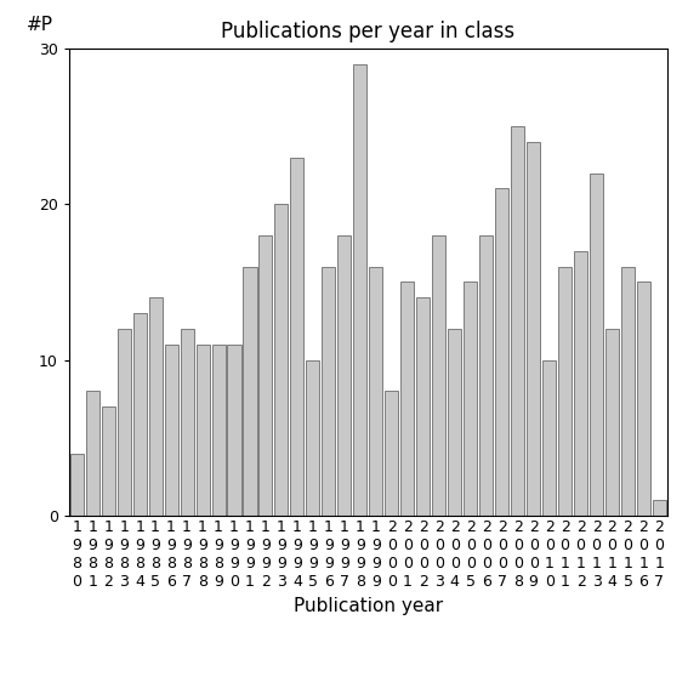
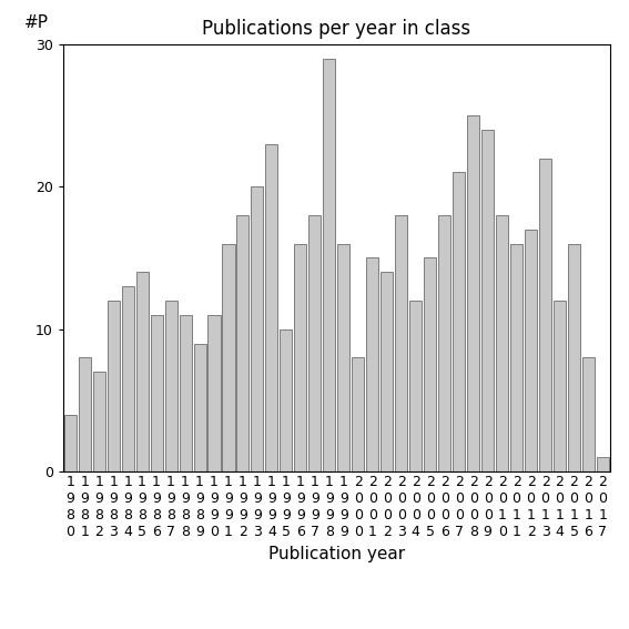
1 9 8 9: 11 -> 9
2 0 1 0: 10 -> 18
2 0 1 6: 15 -> 8
